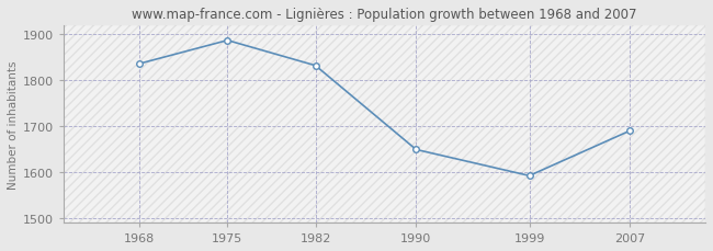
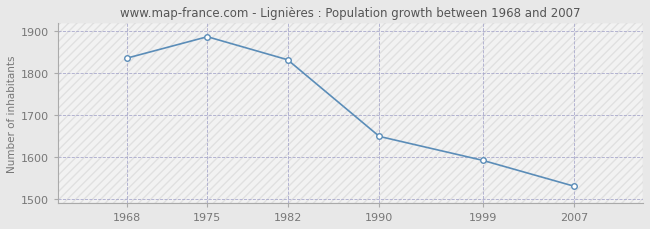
2007: 1690 -> 1530
